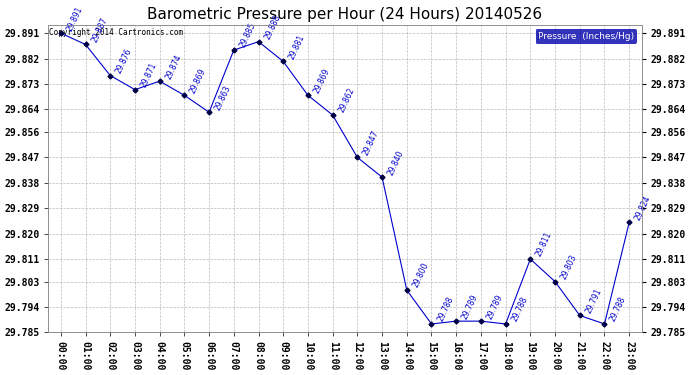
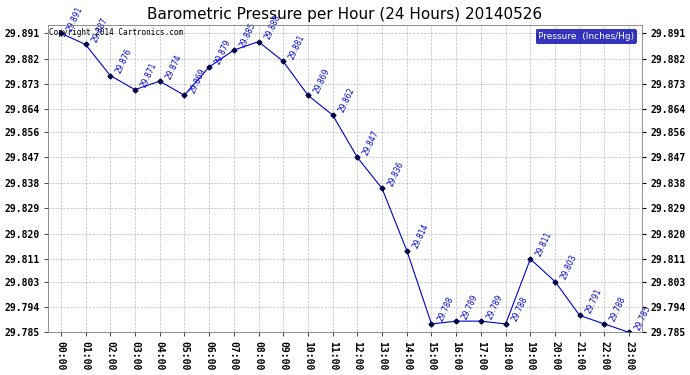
06:00: 29.863 -> 29.879
13:00: 29.840 -> 29.836
14:00: 29.800 -> 29.814
23:00: 29.824 -> 29.785
